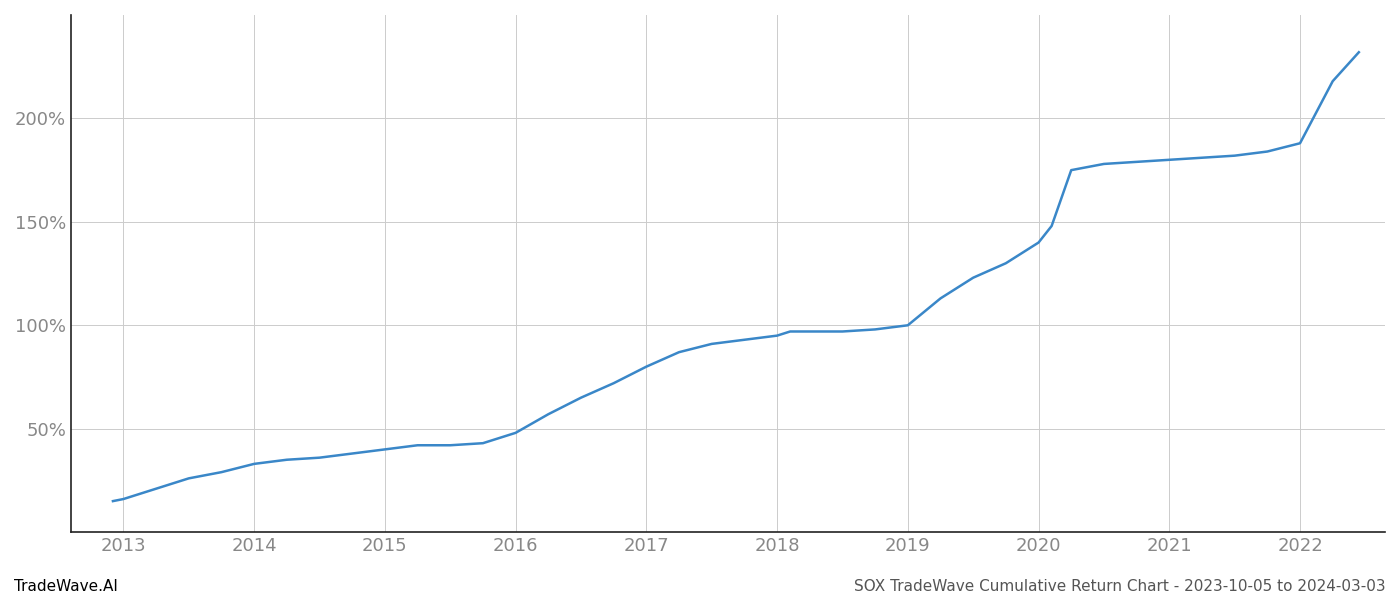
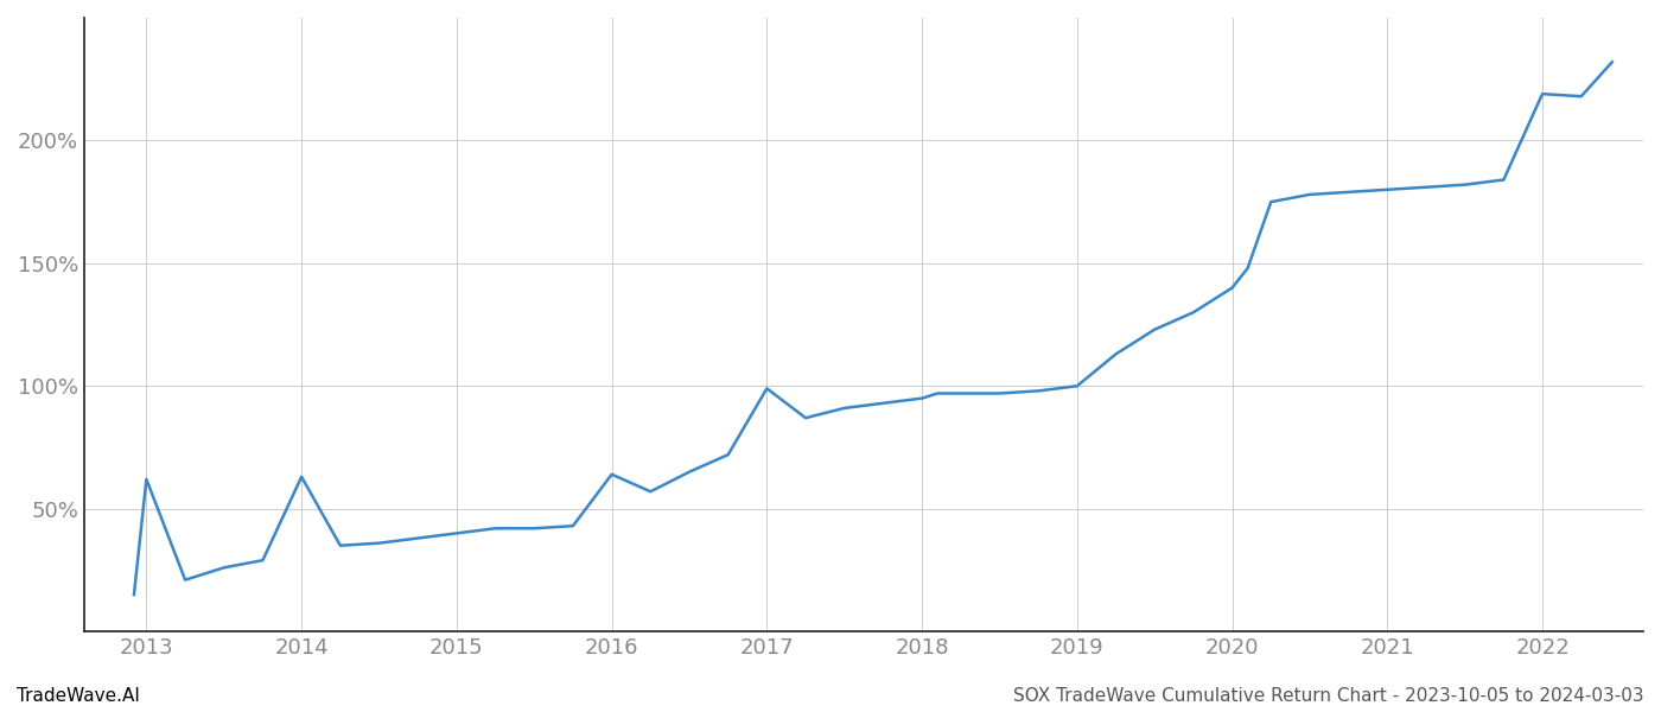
2013: 16% -> 62%
2014: 33% -> 63%
2016: 48% -> 64%
2017: 80% -> 99%
2022: 188% -> 219%
